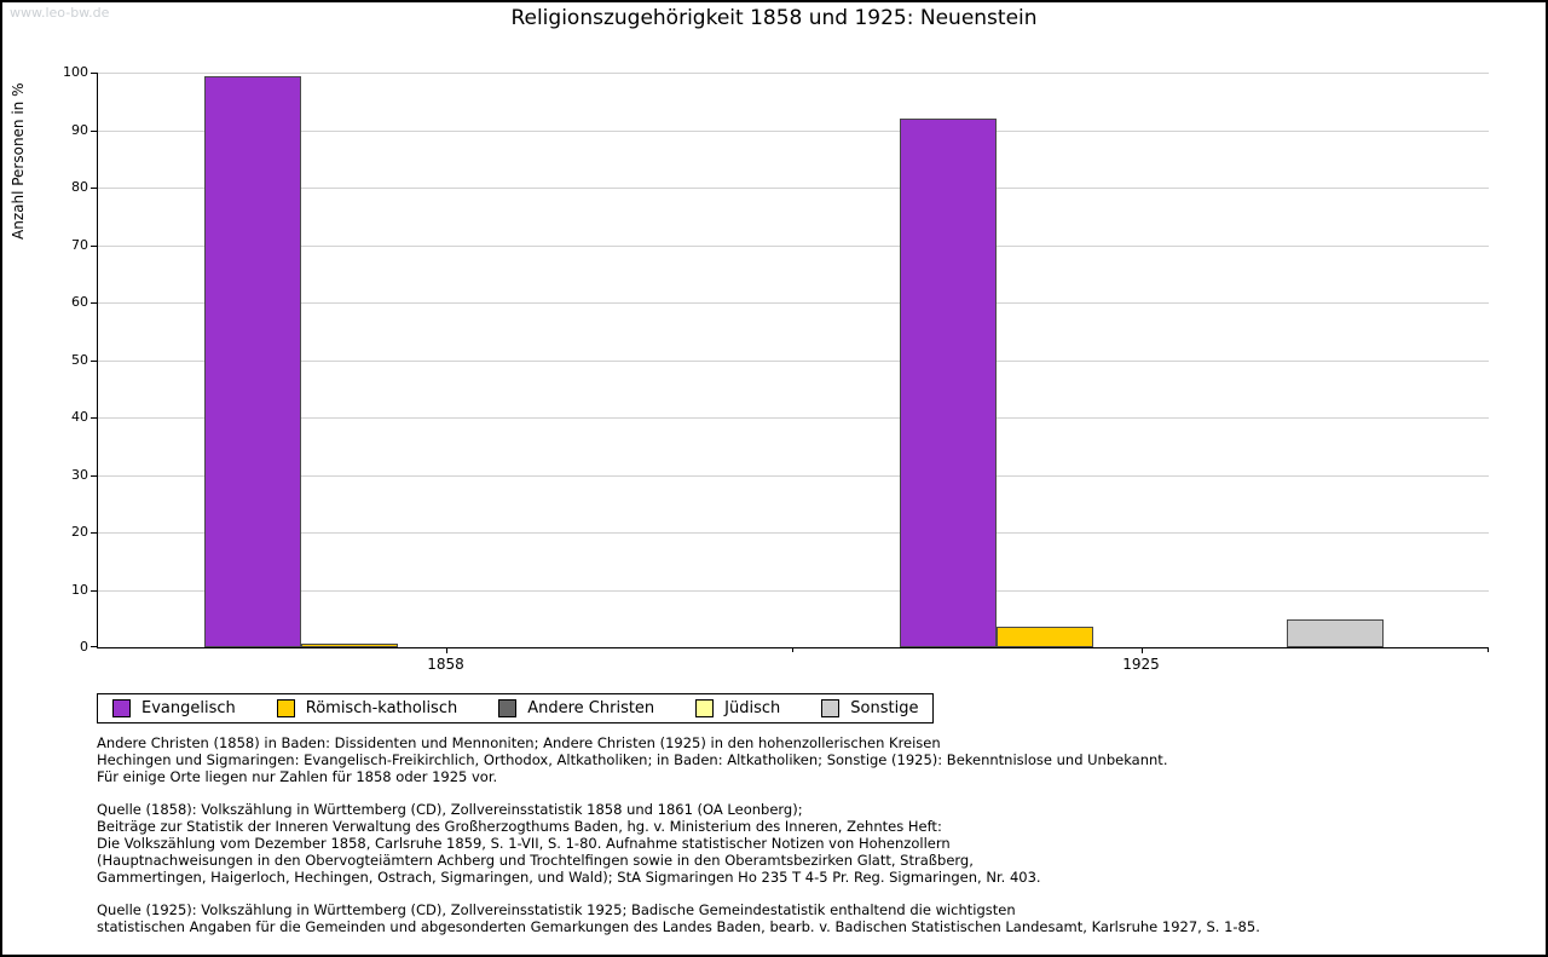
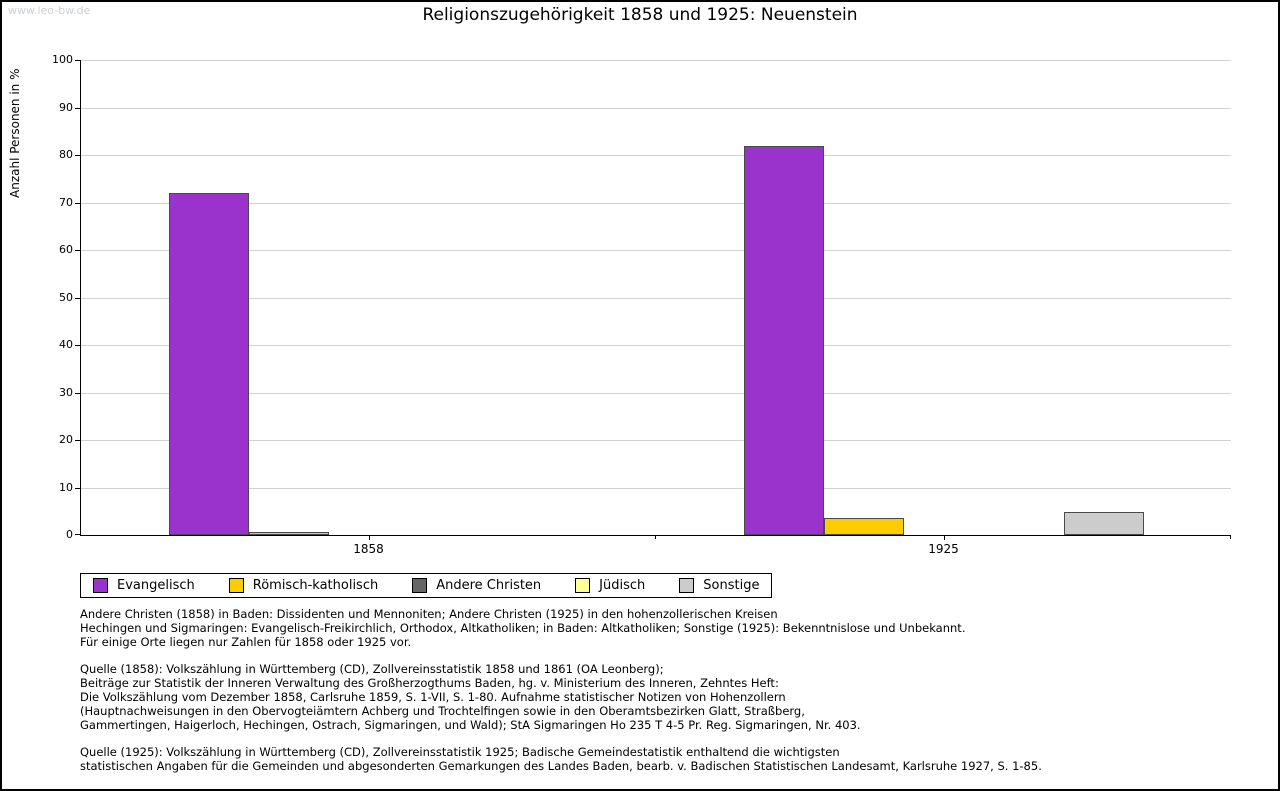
Evangelisch/1858: 99 -> 72
Evangelisch/1925: 92 -> 82
